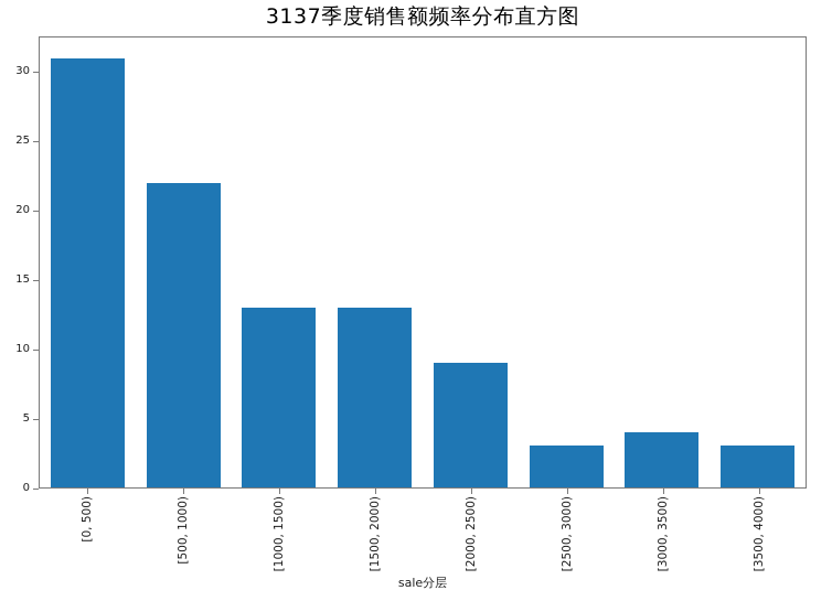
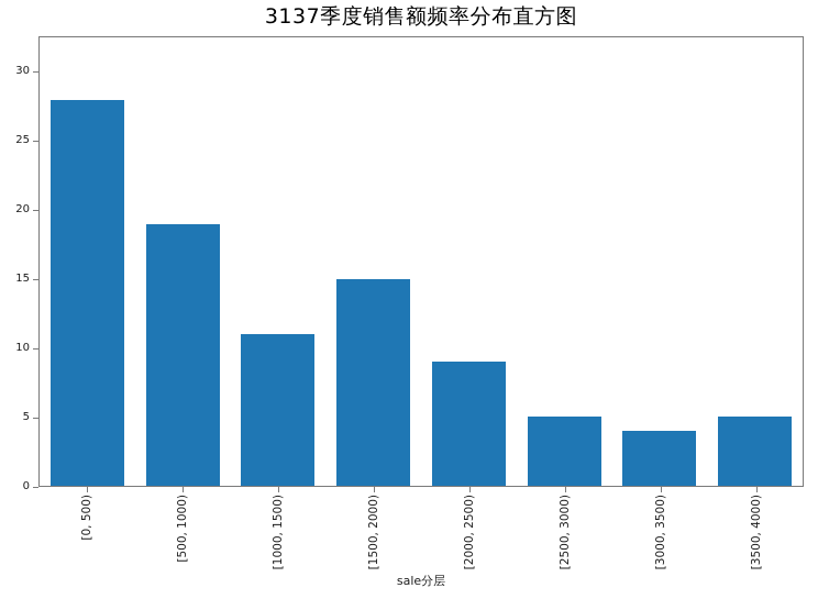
[0, 500): 31 -> 28
[500, 1000): 22 -> 19
[1000, 1500): 13 -> 11
[1500, 2000): 13 -> 15
[2500, 3000): 3 -> 5
[3500, 4000): 3 -> 5
